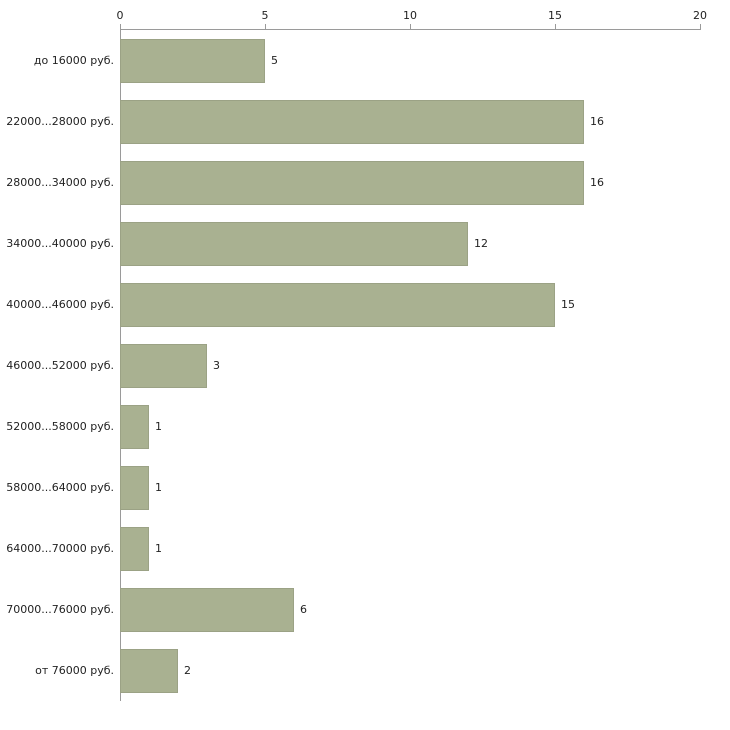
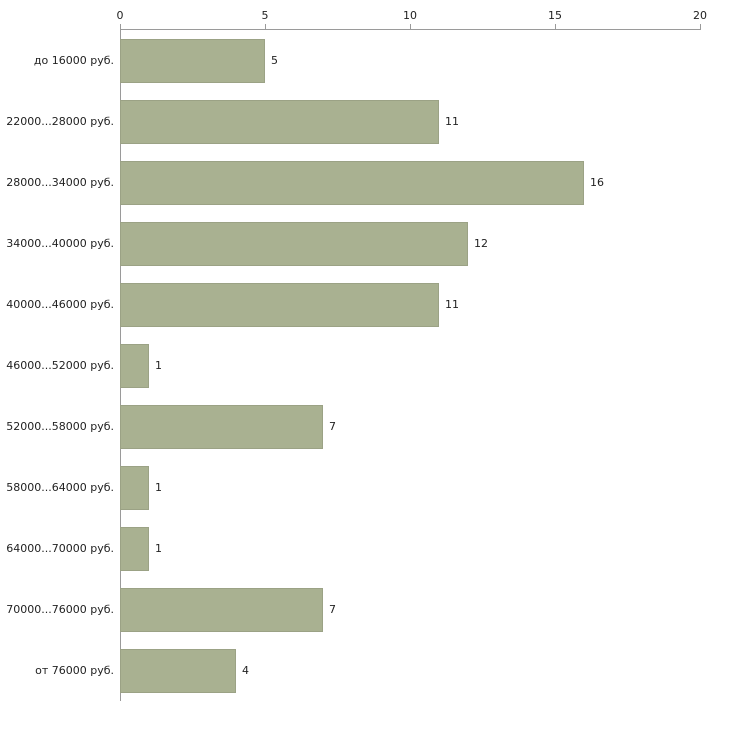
22000...28000 руб.: 16 -> 11
40000...46000 руб.: 15 -> 11
46000...52000 руб.: 3 -> 1
52000...58000 руб.: 1 -> 7
70000...76000 руб.: 6 -> 7
от 76000 руб.: 2 -> 4
